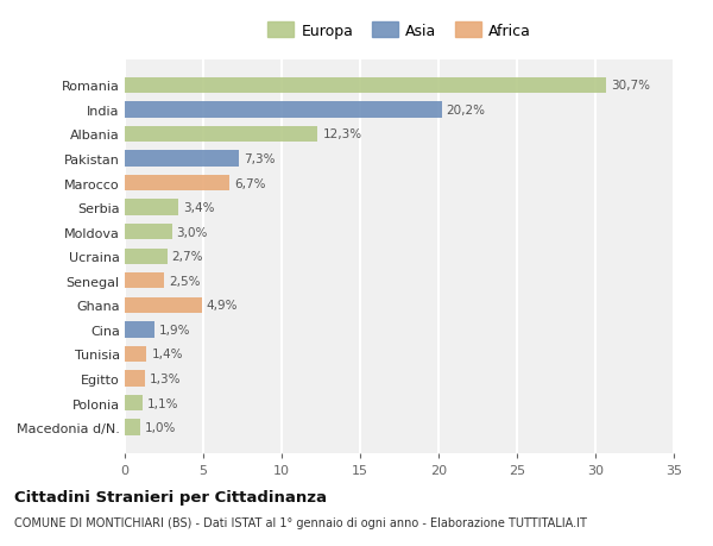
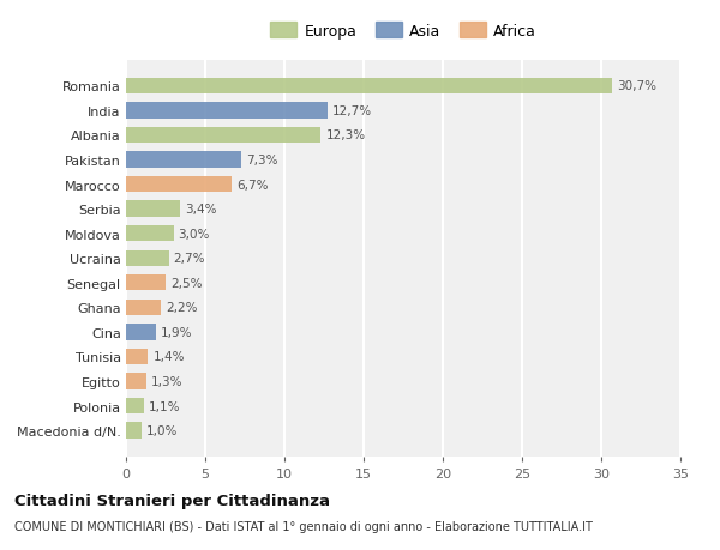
India: 20,2% -> 12,7%
Ghana: 4,9% -> 2,2%
